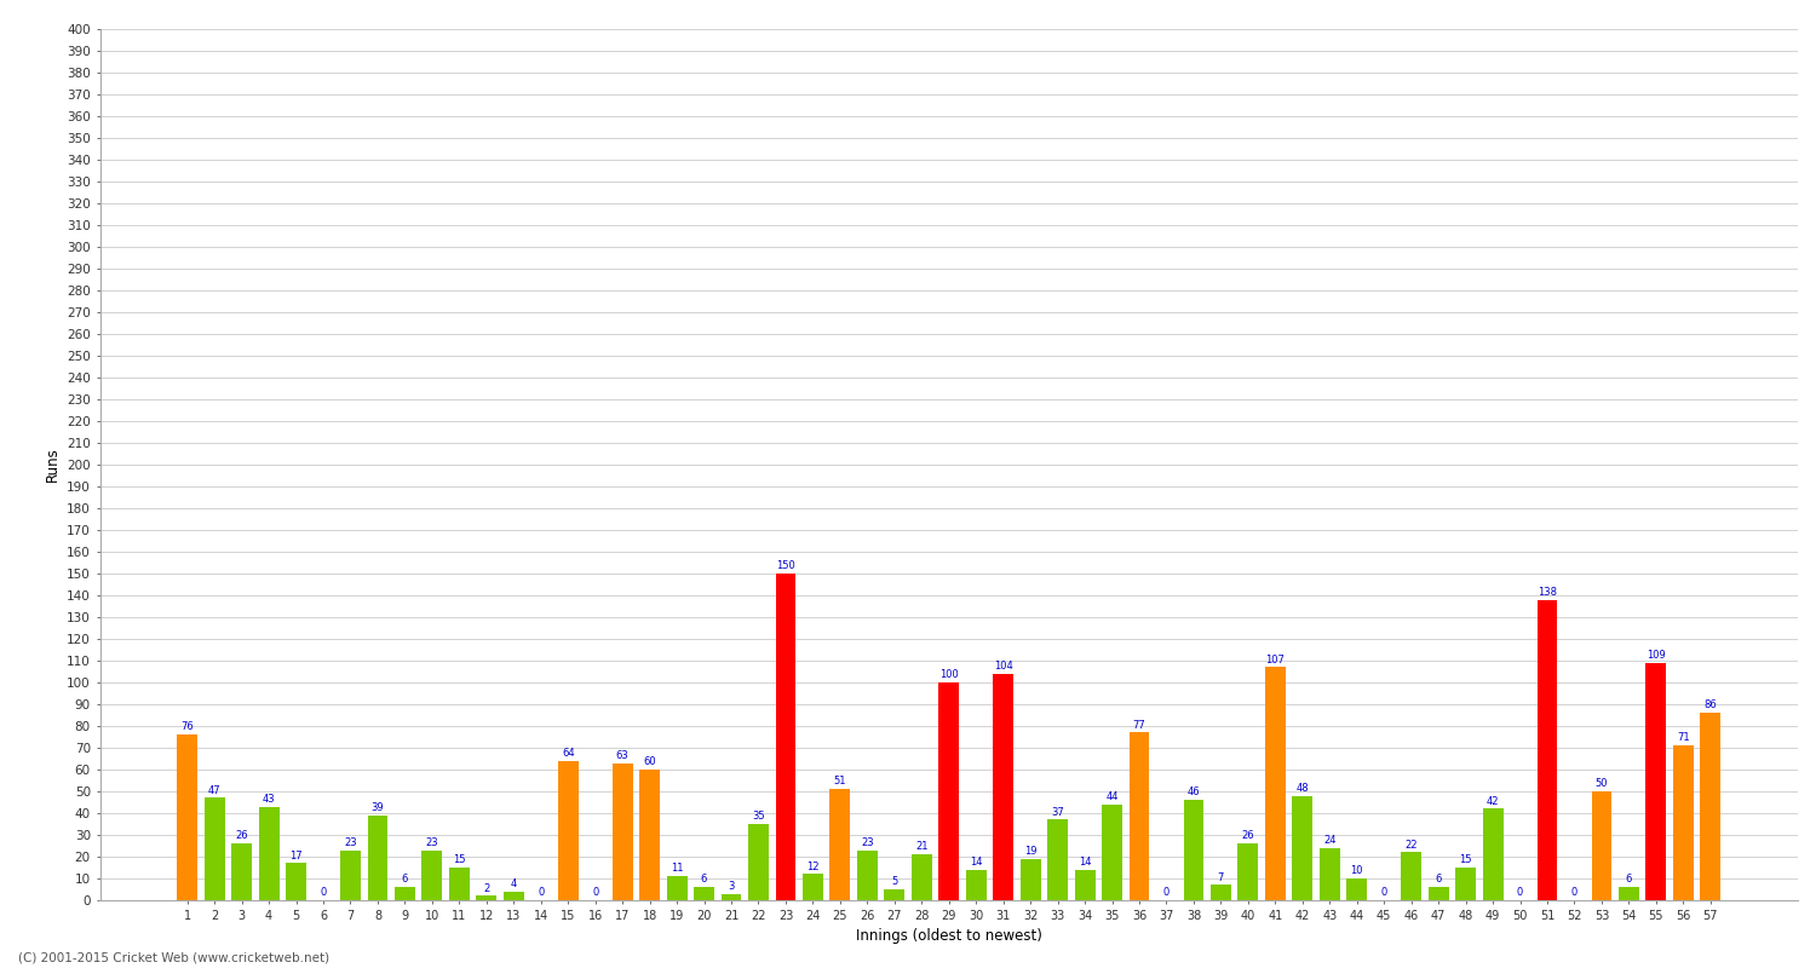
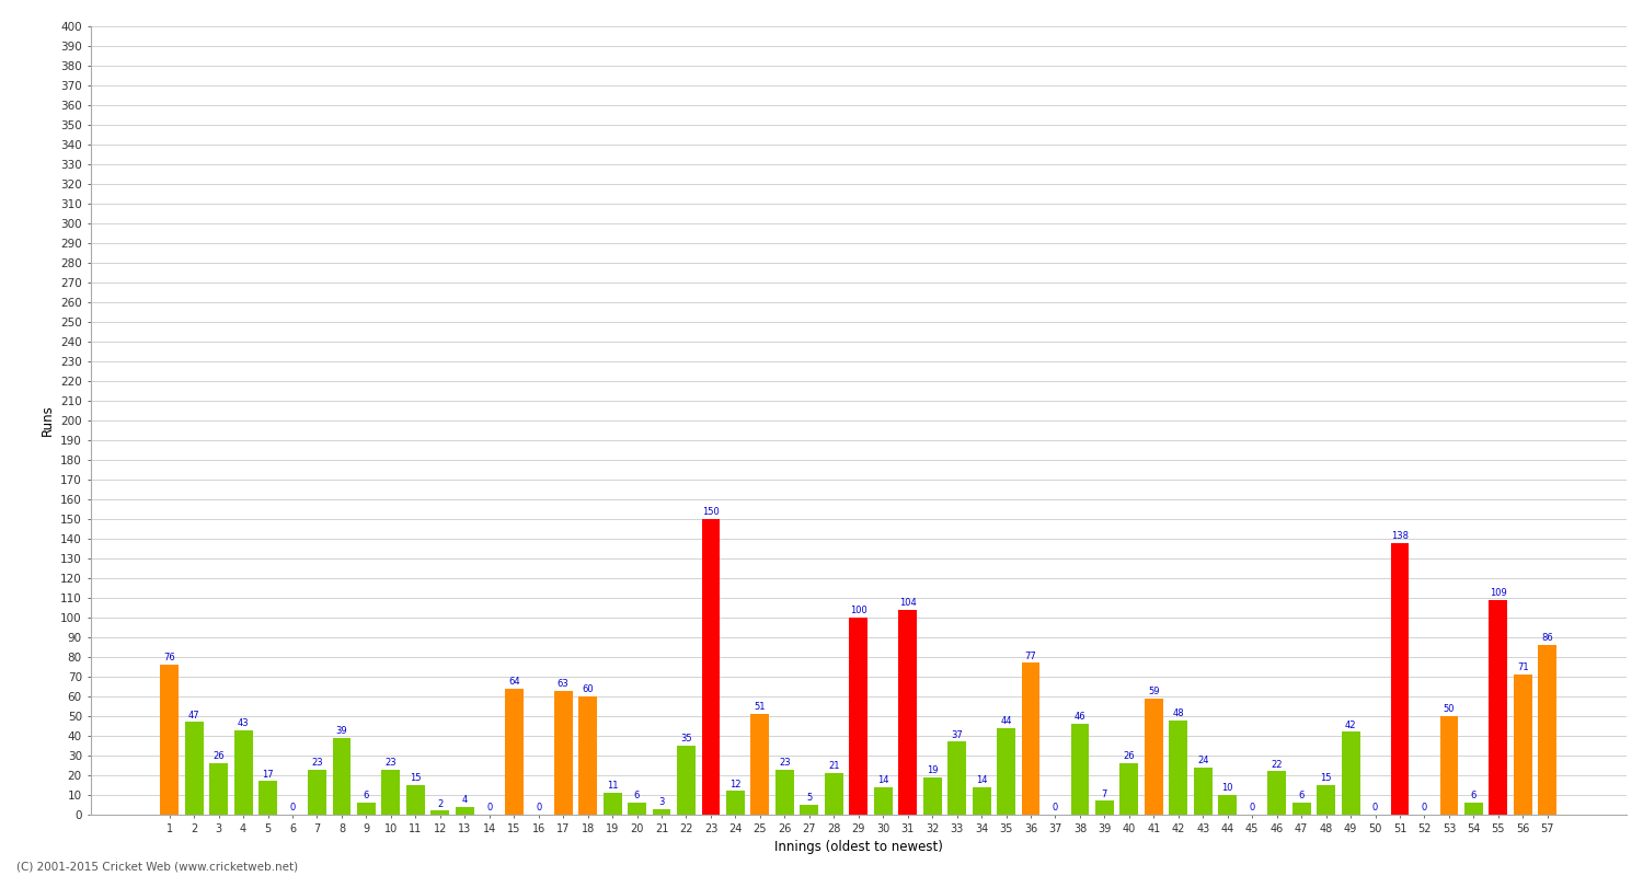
41: 107 -> 59
